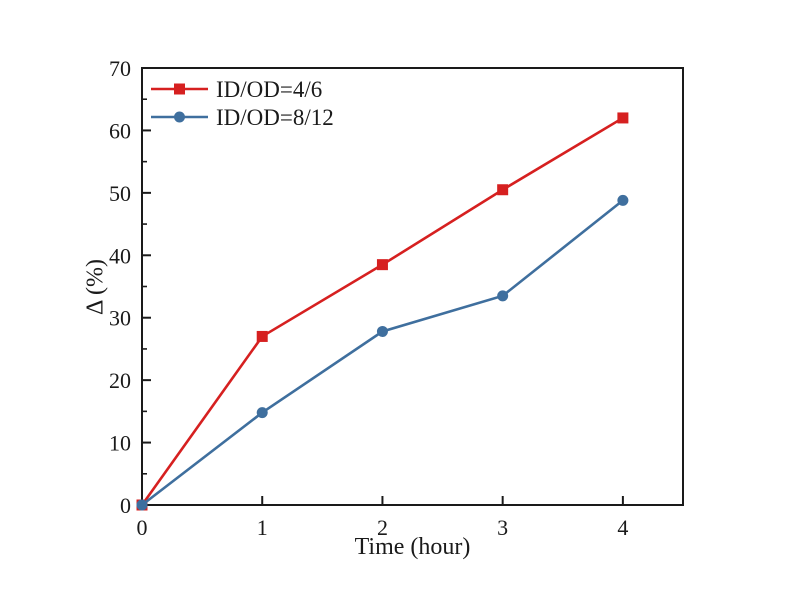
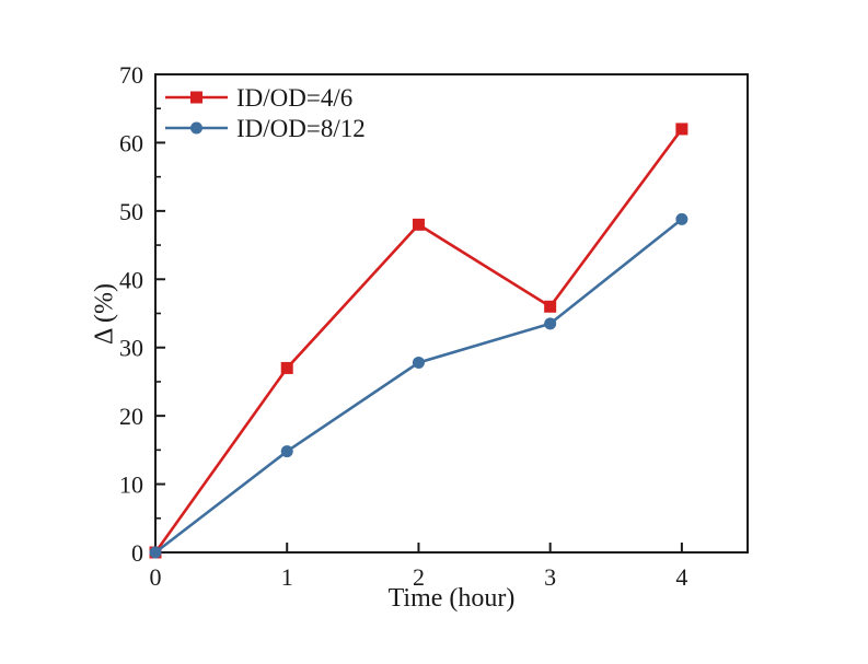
ID/OD=4/6/2: 38 -> 48
ID/OD=4/6/3: 50 -> 36
